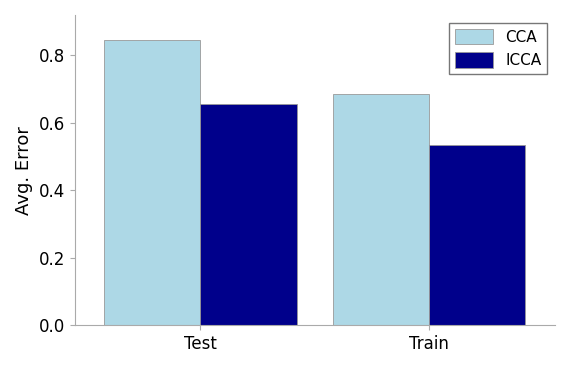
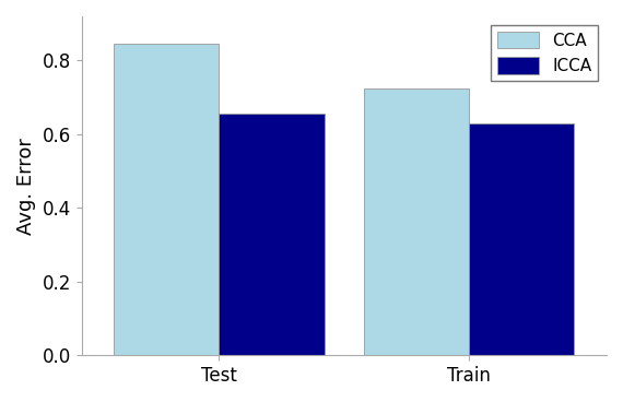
CCA/Train: 0.685 -> 0.725
ICCA/Train: 0.535 -> 0.628
